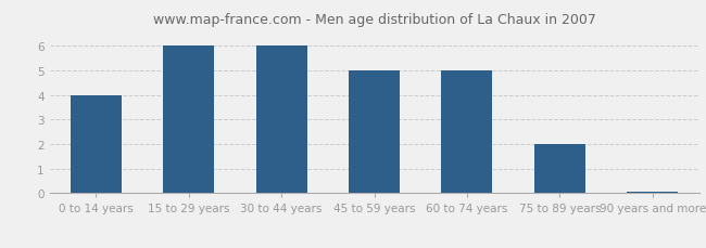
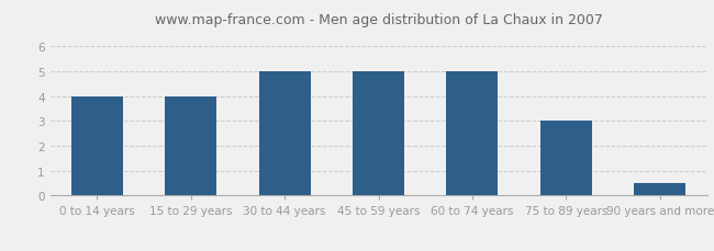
15 to 29 years: 6.00 -> 4.00
30 to 44 years: 6.00 -> 5.00
75 to 89 years: 2.00 -> 3.00
90 years and more: 0.07 -> 0.50
